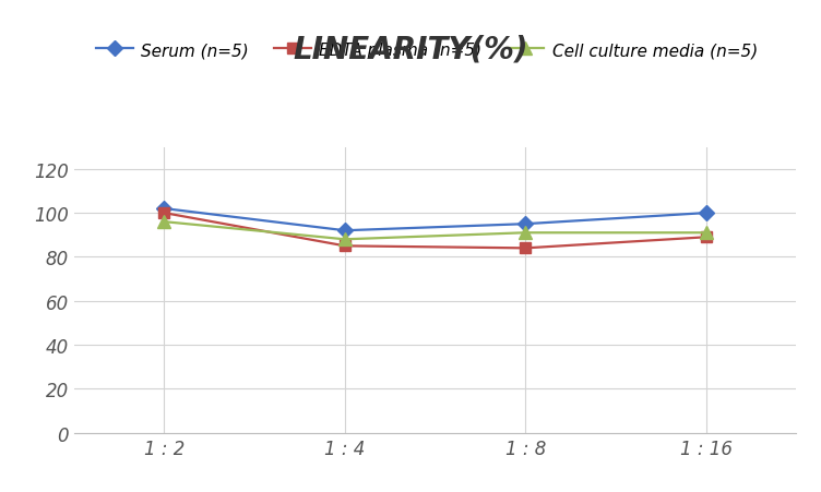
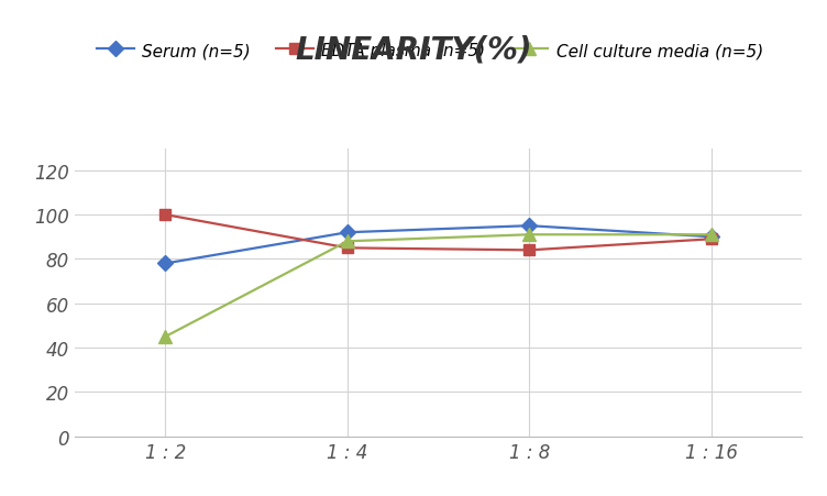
Serum (n=5)/1 : 2: 102 -> 78
Cell culture media (n=5)/1 : 2: 96 -> 45
Serum (n=5)/1 : 16: 100 -> 90
